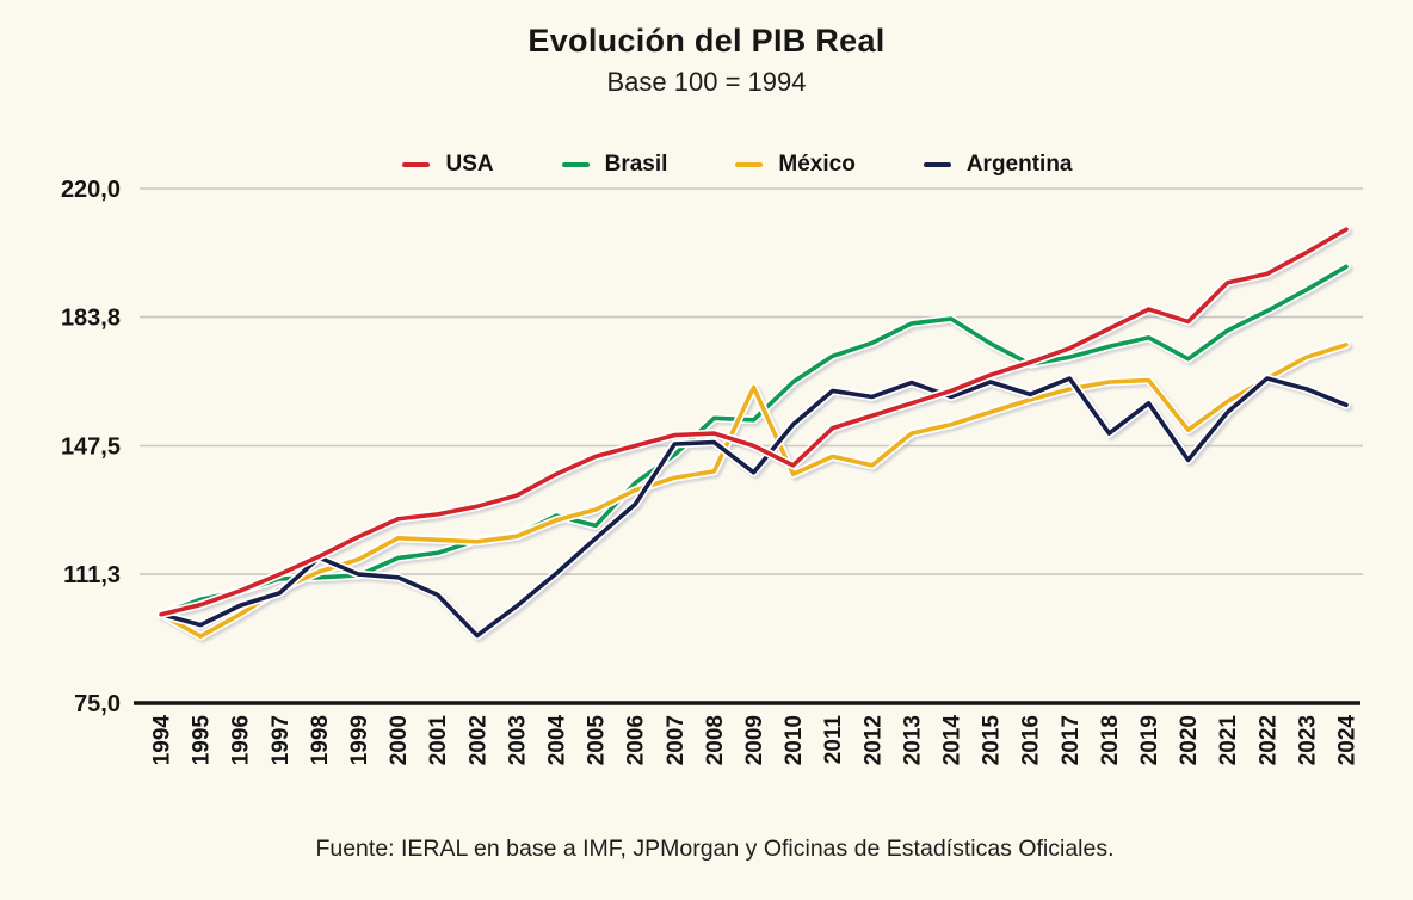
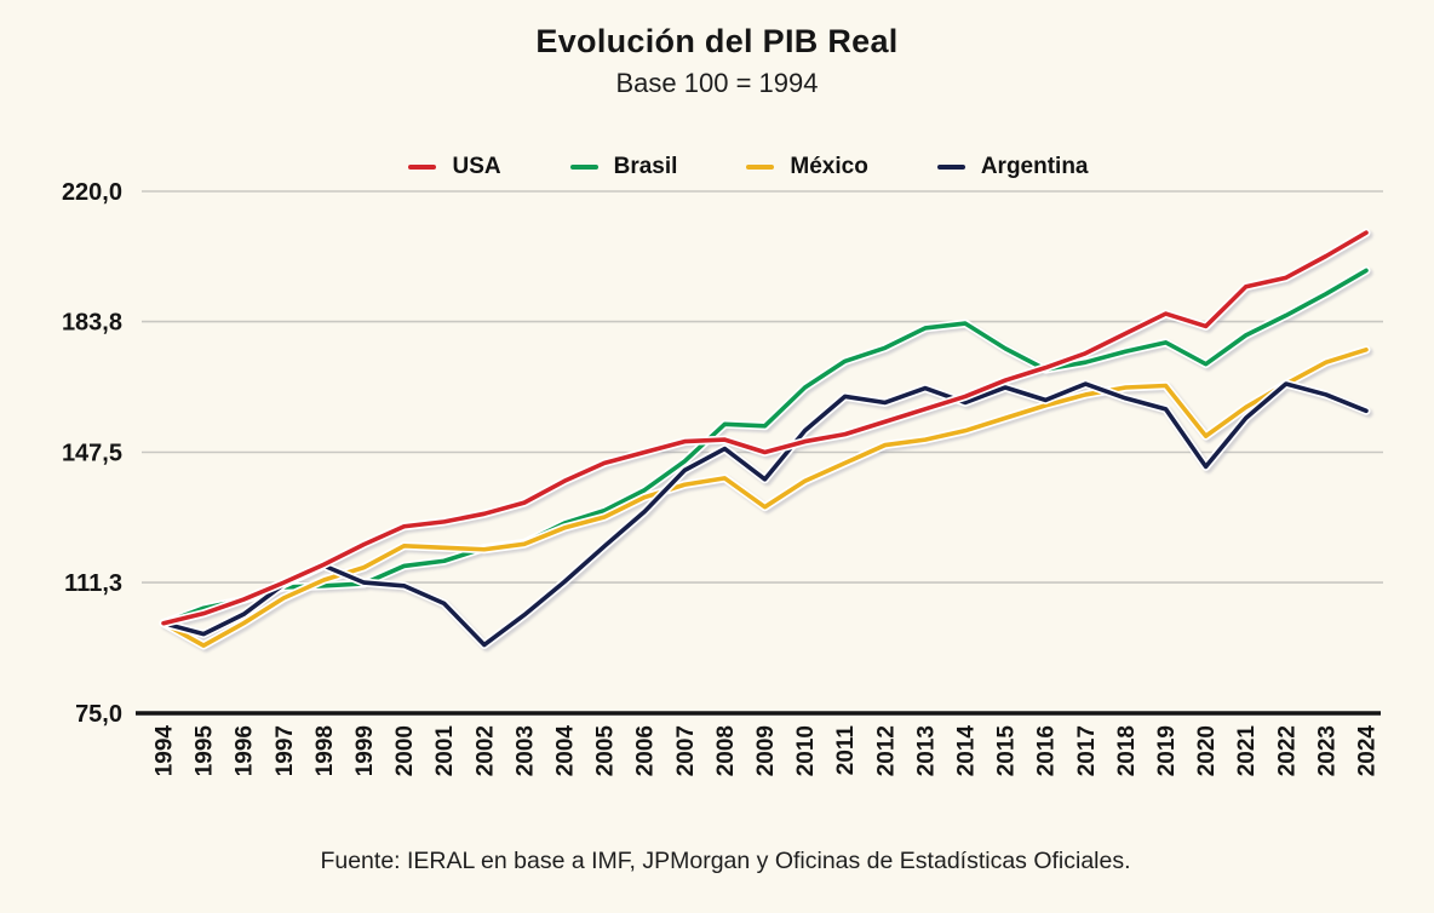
Argentina/1997: 106 -> 111
Brasil/2005: 125 -> 131
Argentina/2007: 148 -> 142
México/2009: 164 -> 132
USA/2010: 142 -> 150
México/2012: 142 -> 150
Argentina/2018: 151 -> 162
